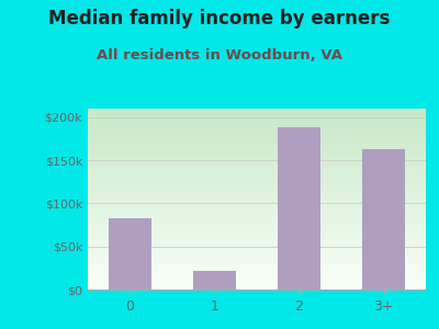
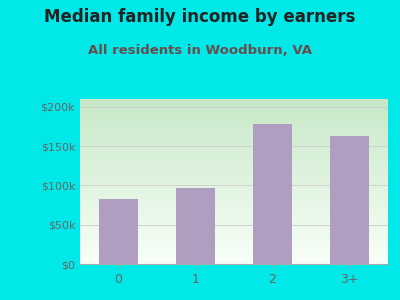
1: $22k -> $97k
2: $188k -> $178k
